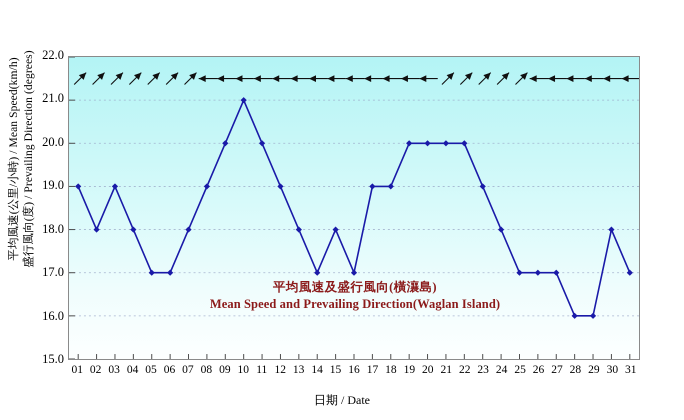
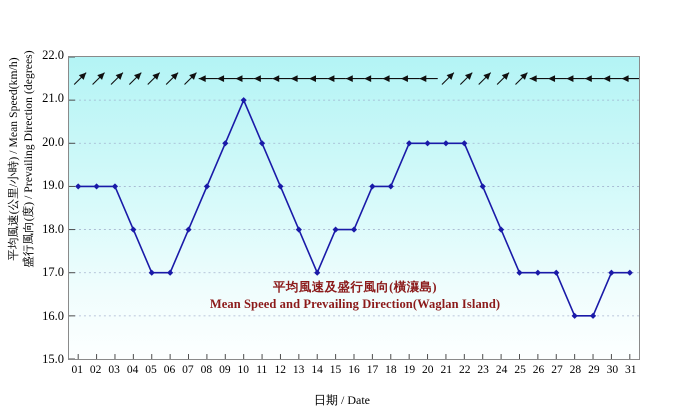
02: 18 -> 19
16: 17 -> 18
30: 18 -> 17
